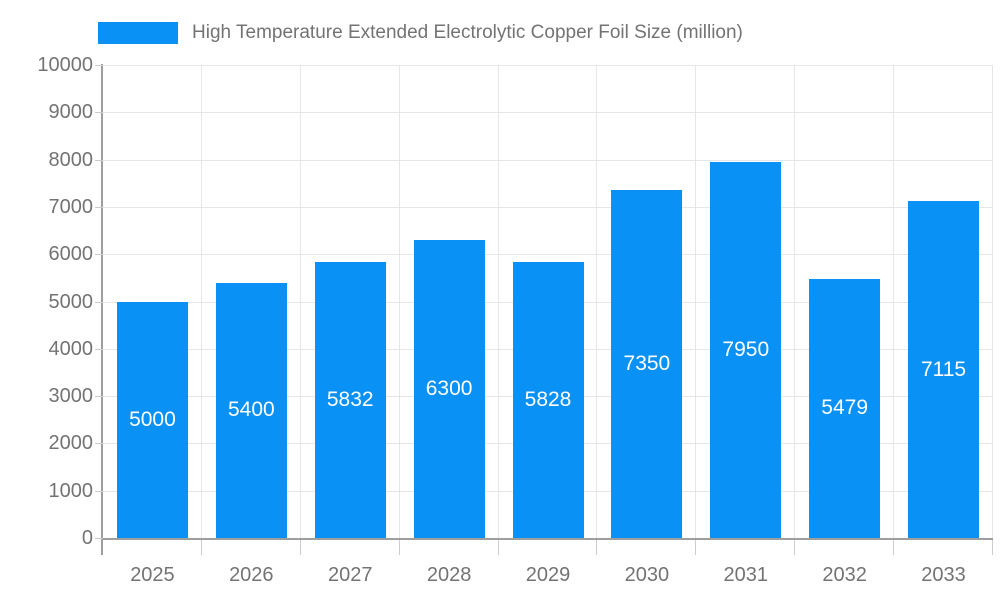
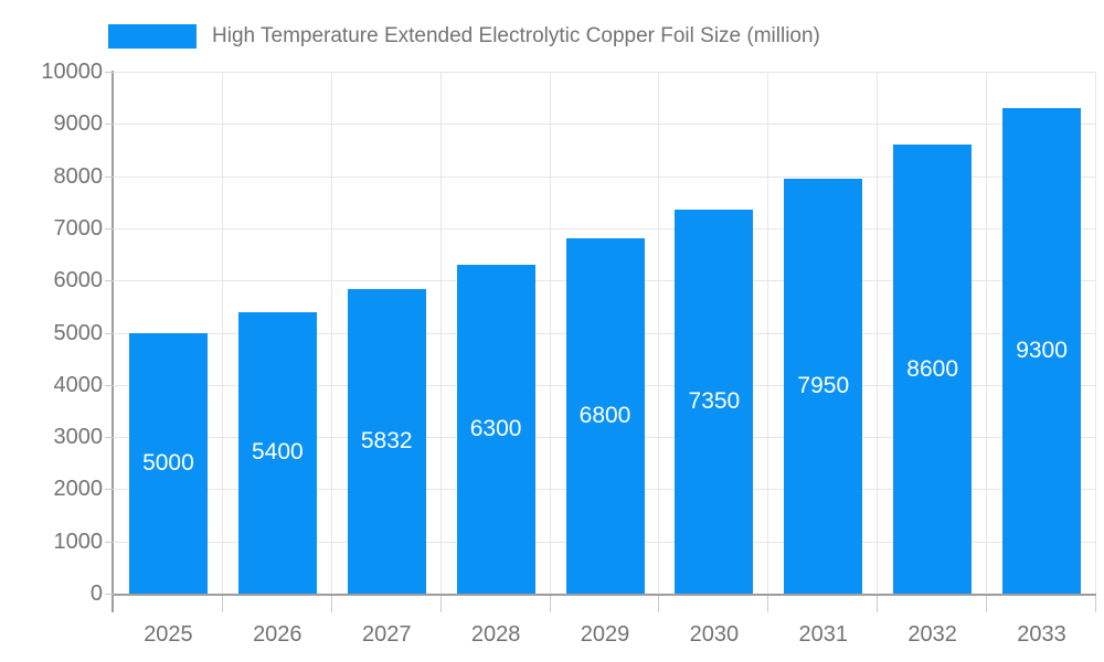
2029: 5828 -> 6800
2032: 5479 -> 8600
2033: 7115 -> 9300
